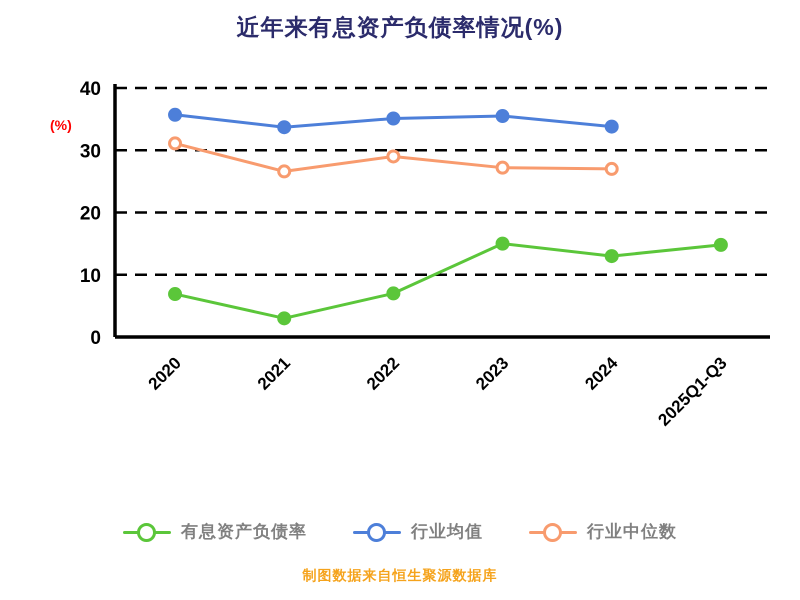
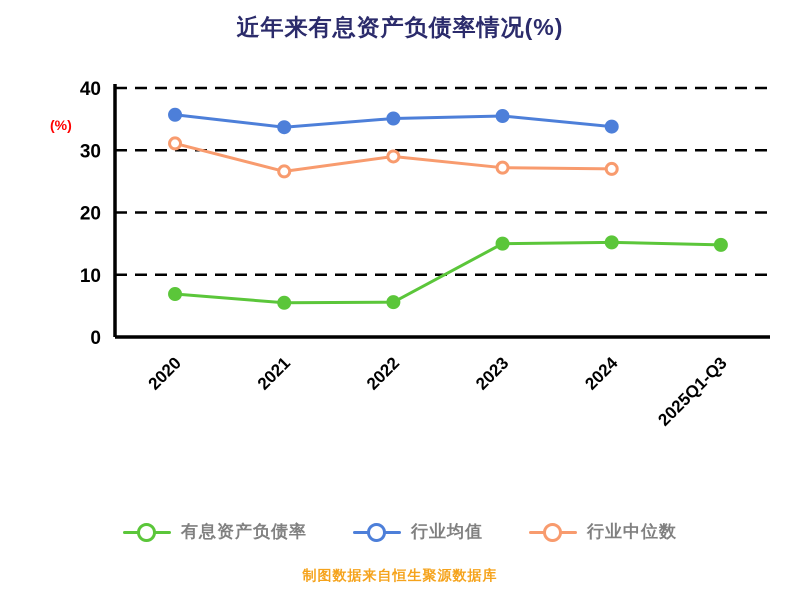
有息资产负债率/2021: 3 -> 6
有息资产负债率/2022: 7 -> 6
有息资产负债率/2024: 13 -> 15
